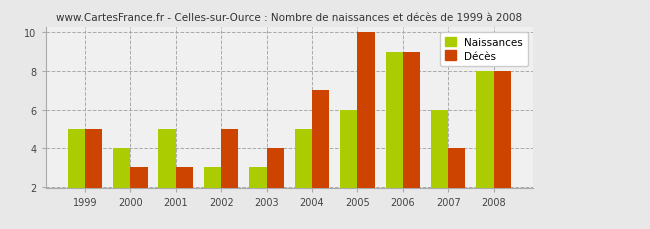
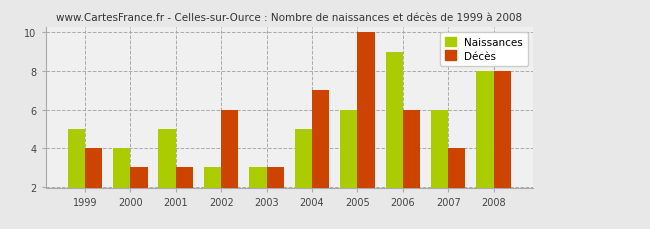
Décès/1999: 5 -> 4
Décès/2002: 5 -> 6
Décès/2003: 4 -> 3
Décès/2006: 9 -> 6
